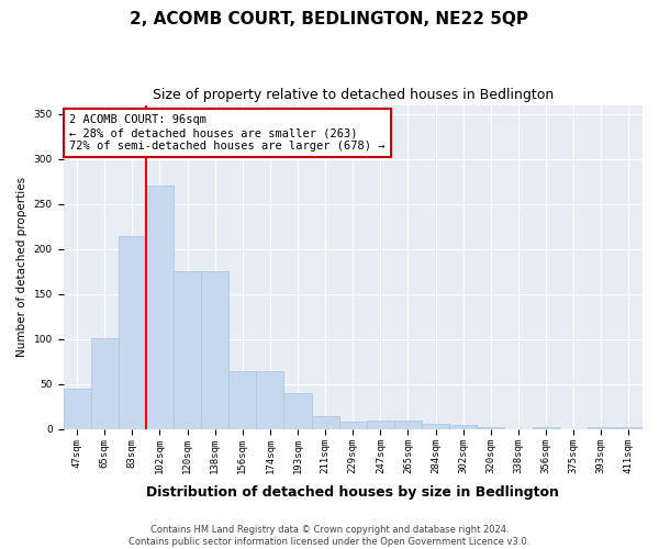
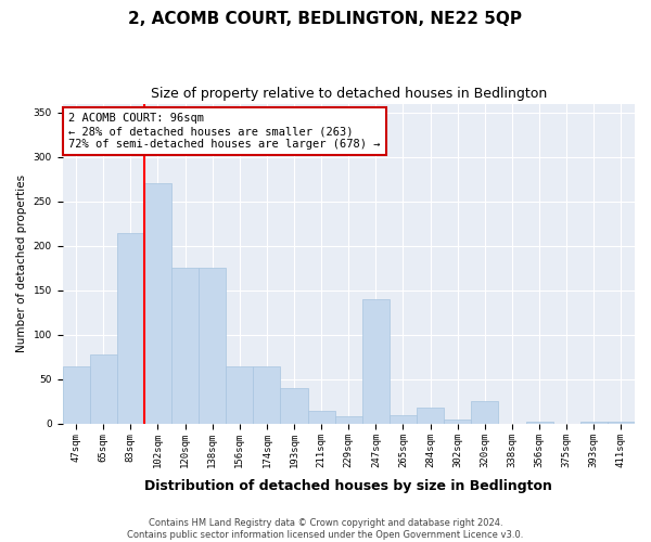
47sqm: 45 -> 64
65sqm: 101 -> 78
247sqm: 10 -> 140
284sqm: 6 -> 18
320sqm: 3 -> 26
